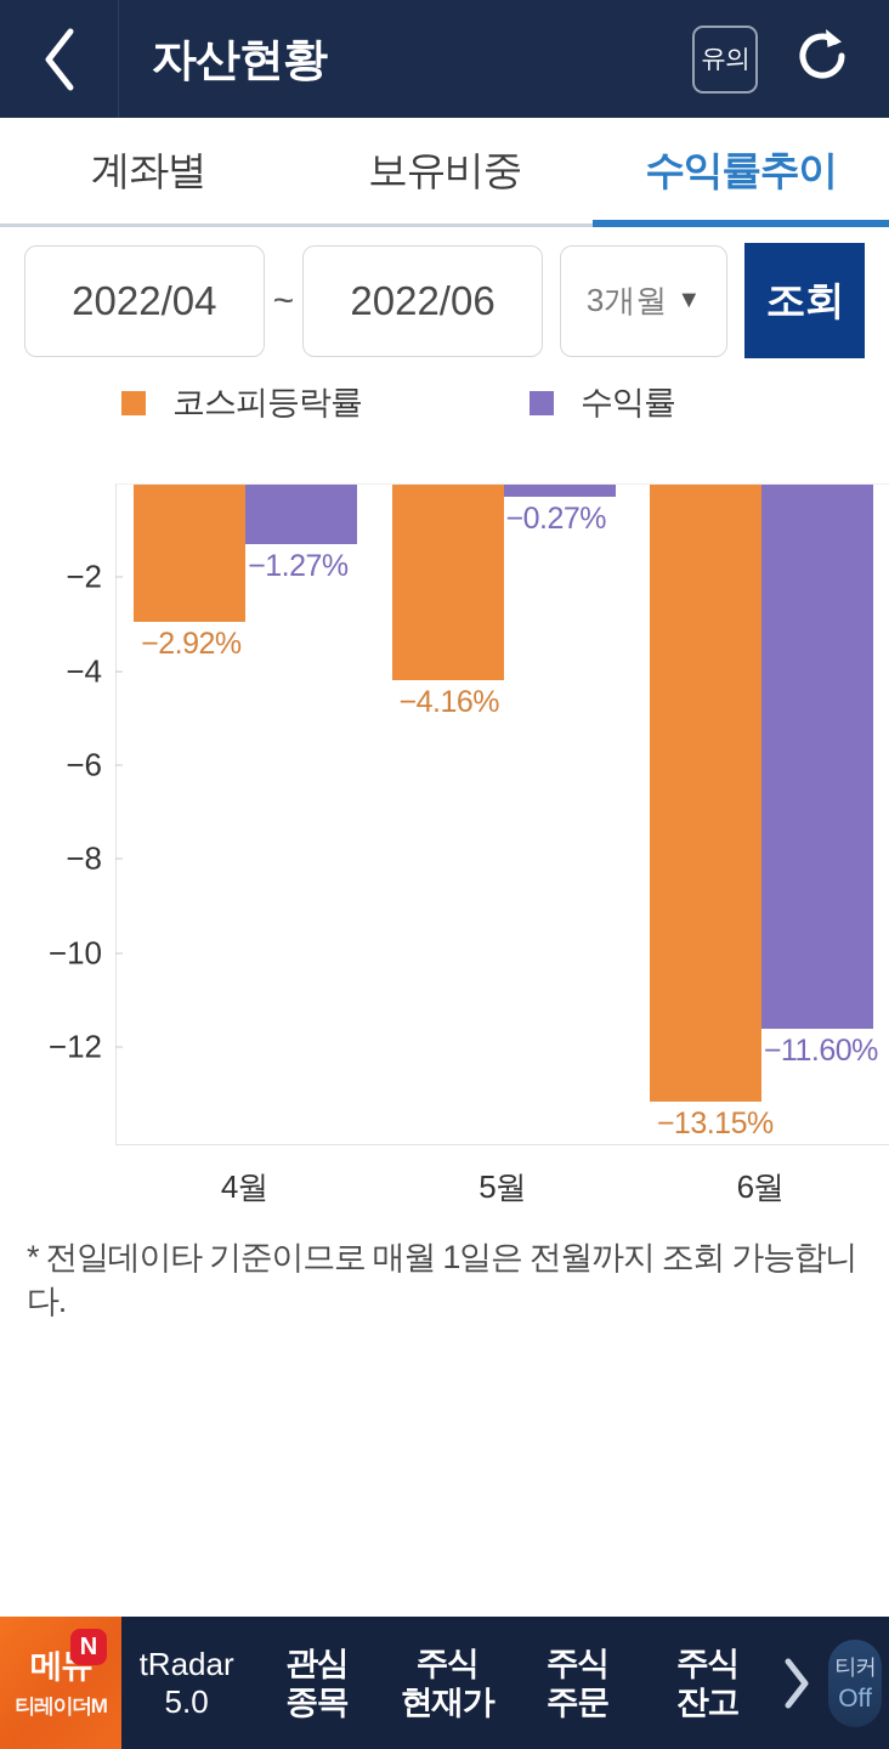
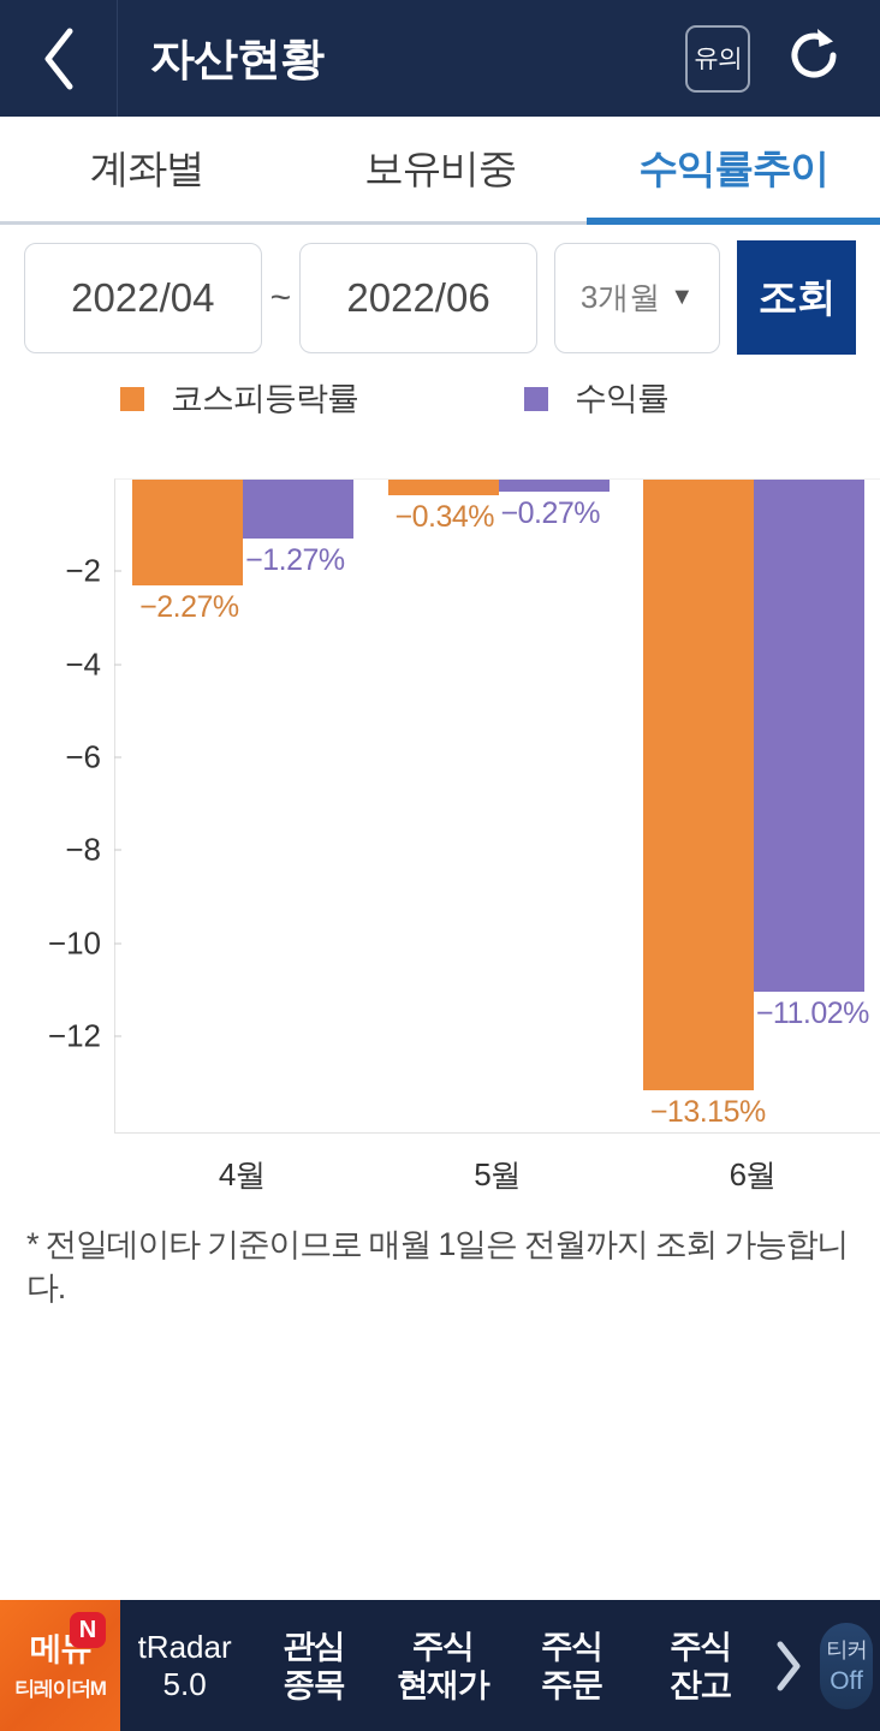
코스피등락률/4월: −2.92% -> −2.27%
코스피등락률/5월: −4.16% -> −0.34%
수익률/6월: −11.60% -> −11.02%
